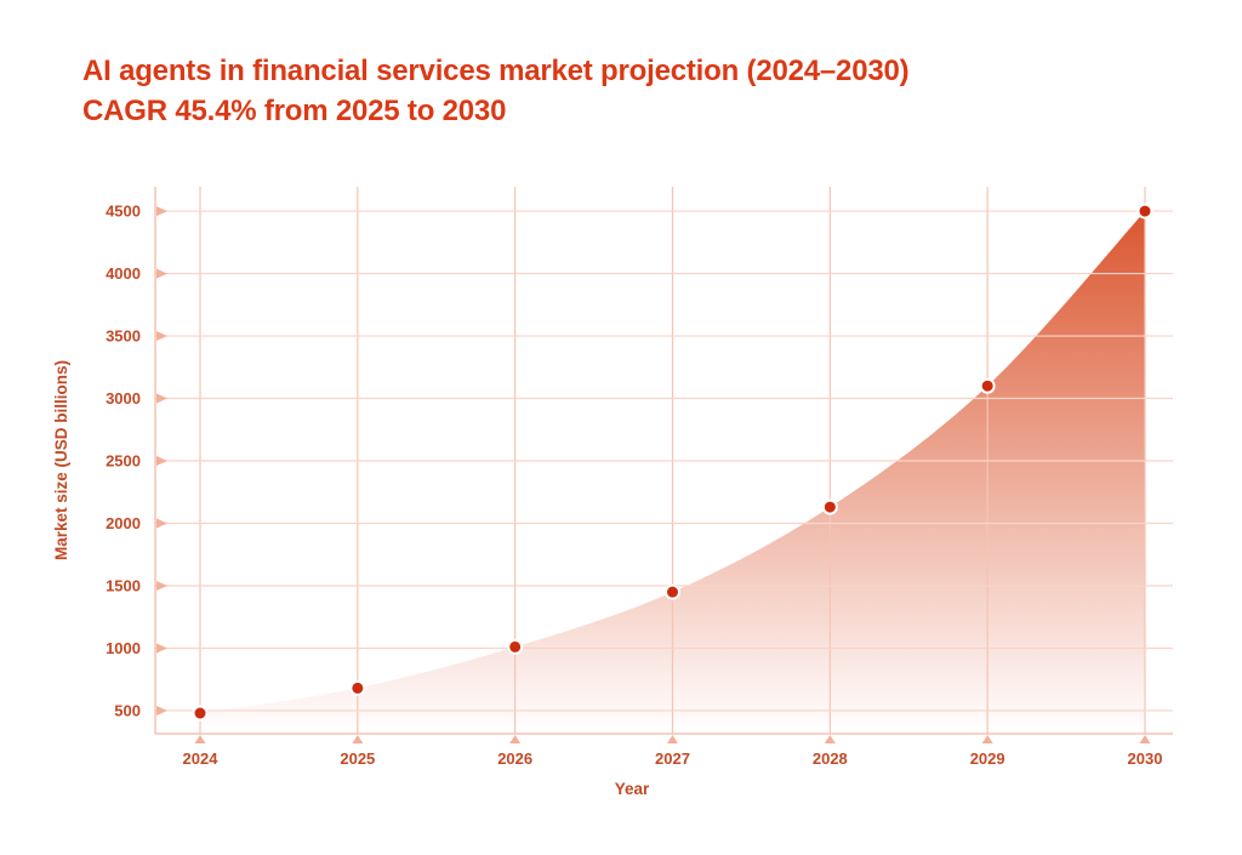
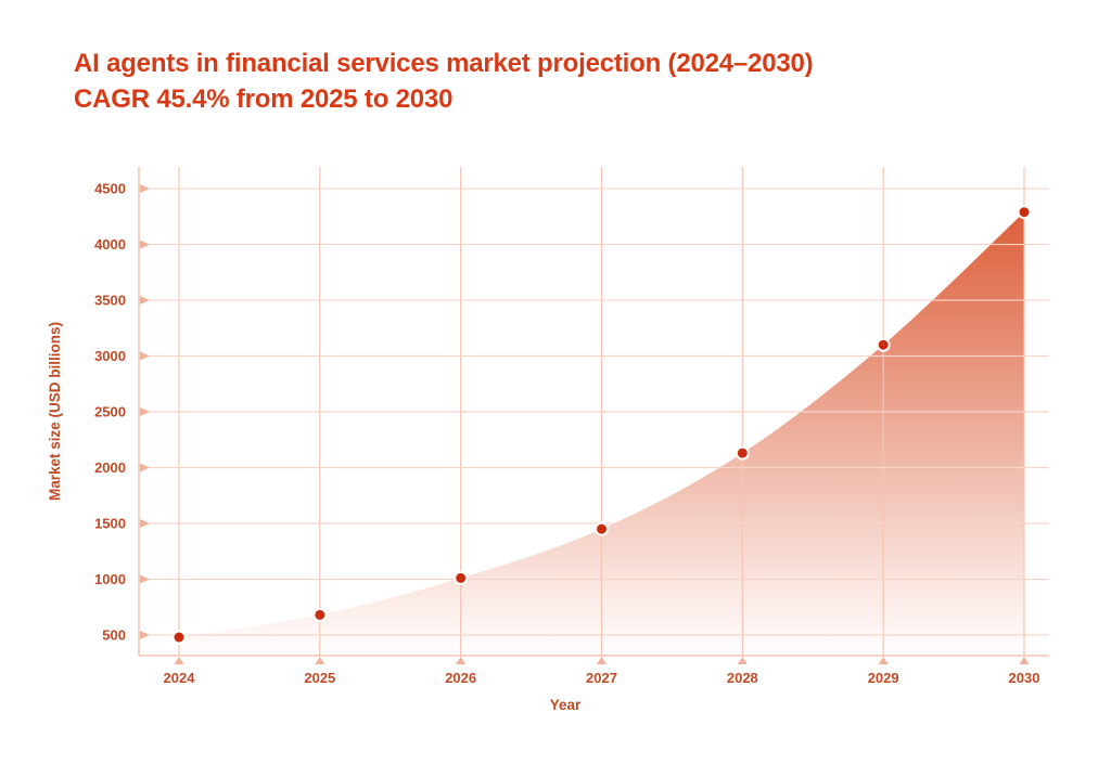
2030: 4500 -> 4290
